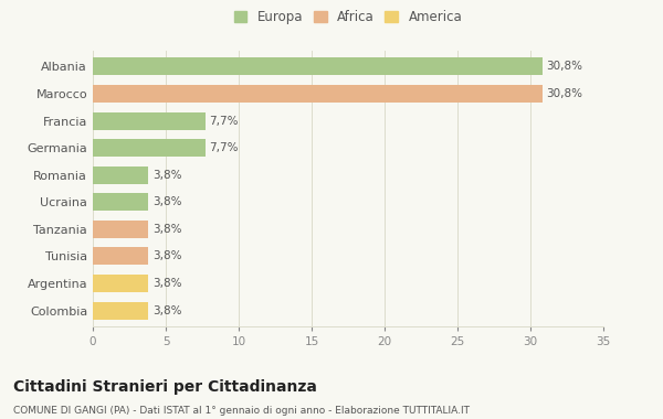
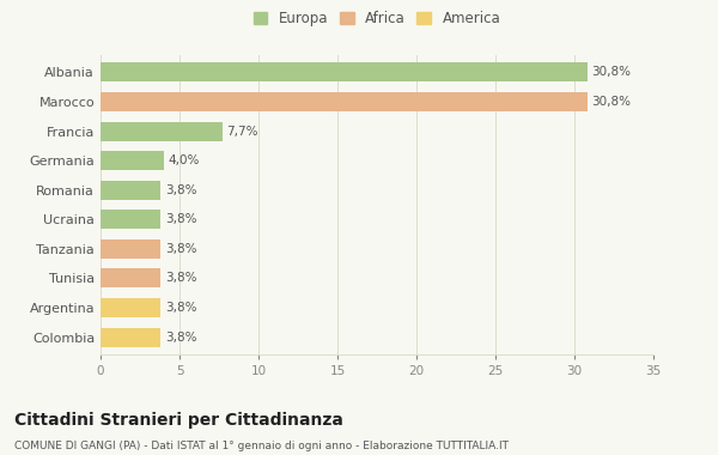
Germania: 7,7% -> 4,0%
